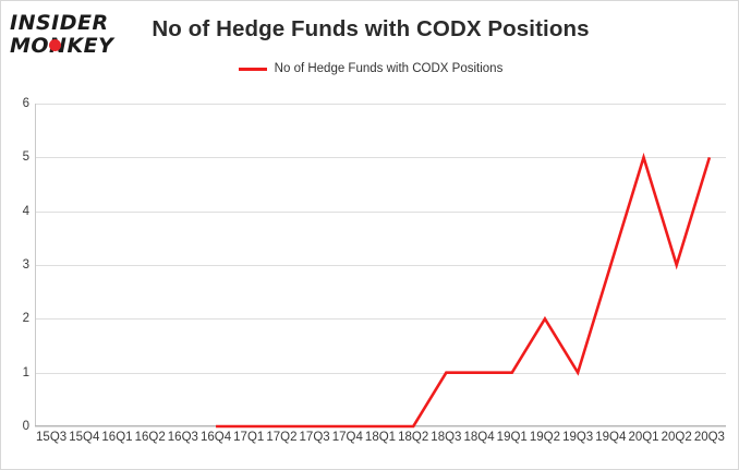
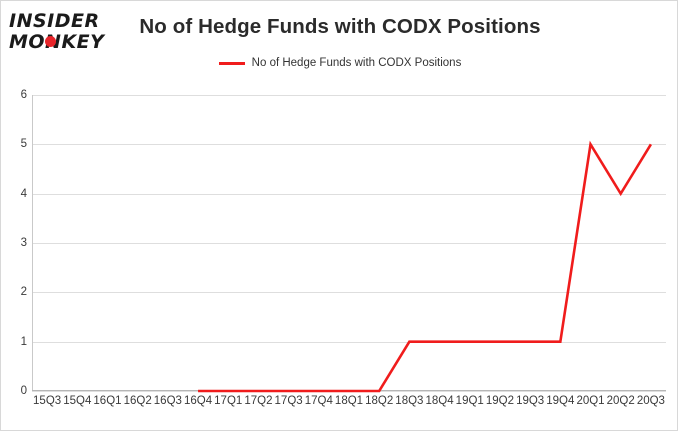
19Q2: 2 -> 1
19Q4: 3 -> 1
20Q2: 3 -> 4
